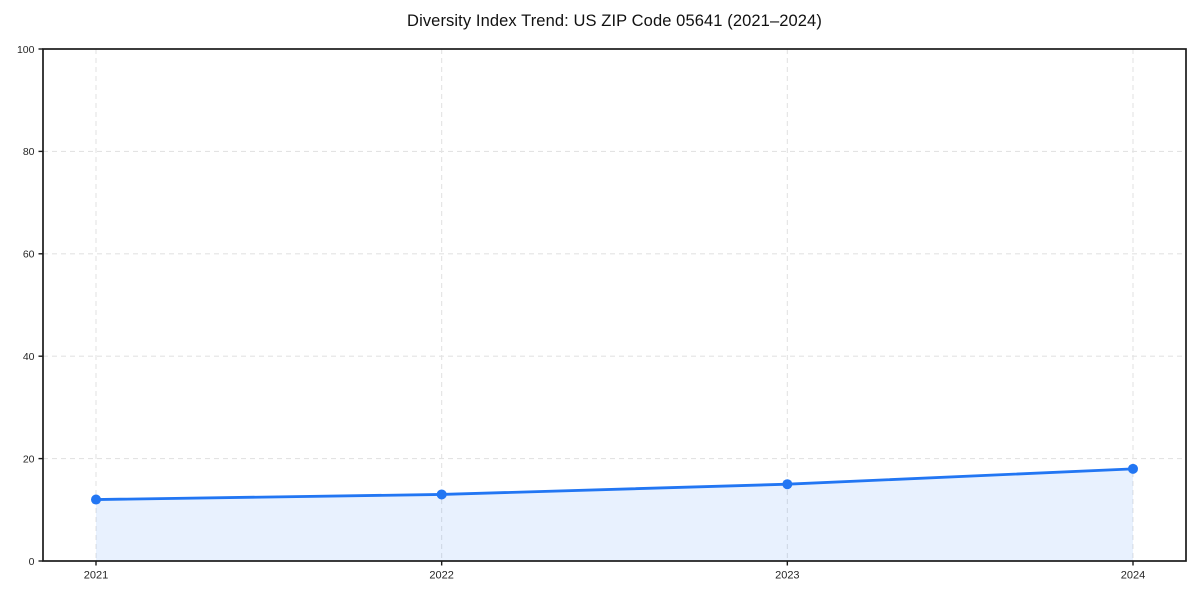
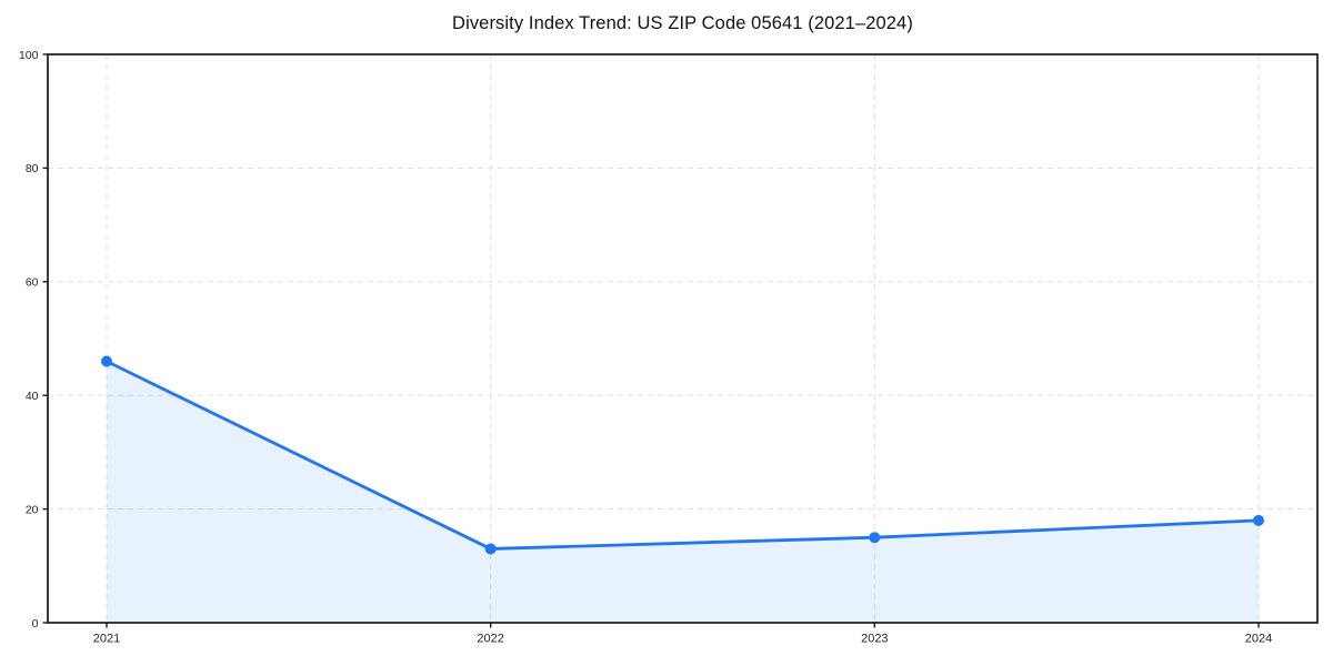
2021: 12 -> 46
